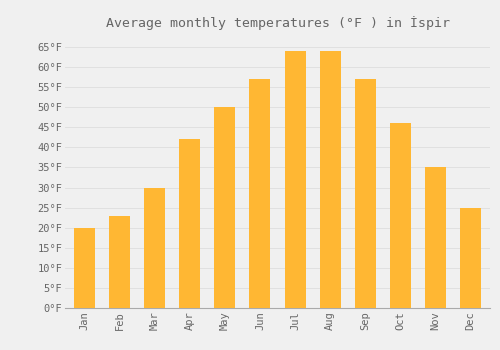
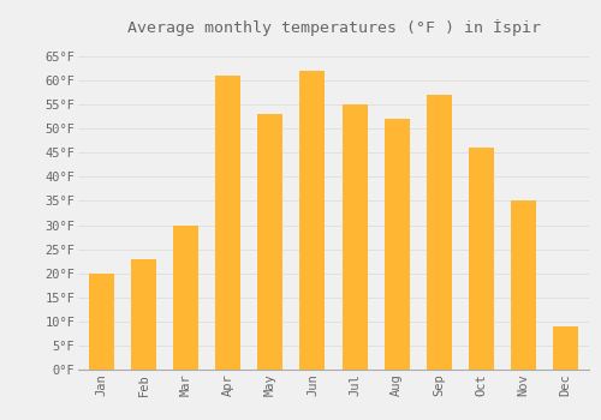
Apr: 42°F -> 61°F
May: 50°F -> 53°F
Jun: 57°F -> 62°F
Jul: 64°F -> 55°F
Aug: 64°F -> 52°F
Dec: 25°F -> 9°F
